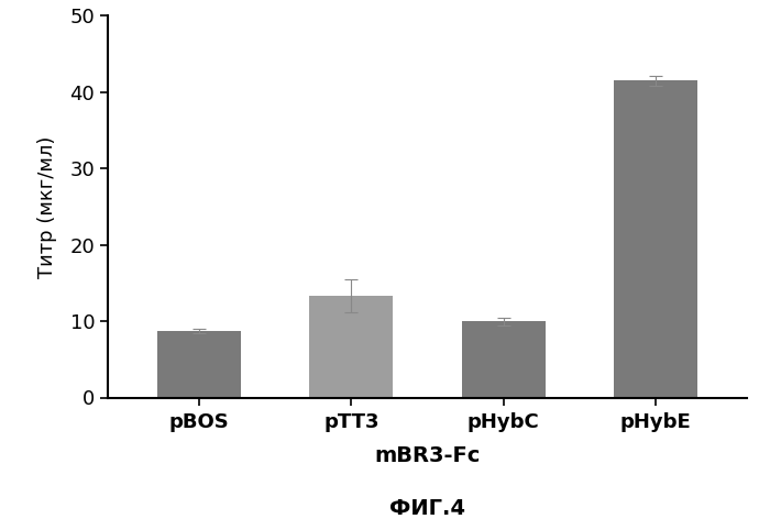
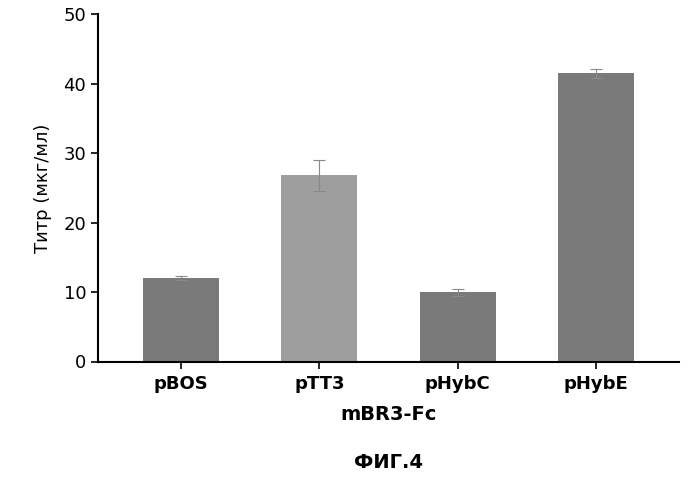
pBOS: 8.7 -> 12.0
pTT3: 13.3 -> 26.8
